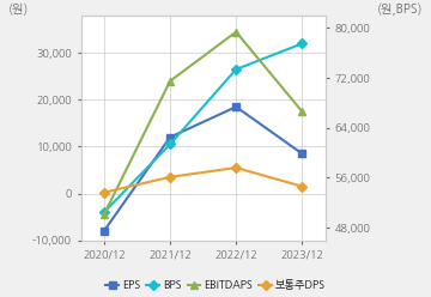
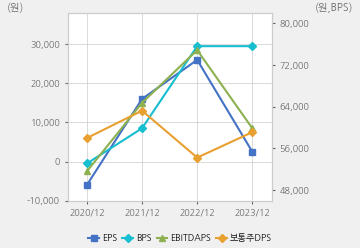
EPS/2020/12: -8,000 -> -6,000
BPS/2020/12: -4,000 -> -500
EBITDAPS/2020/12: -4,500 -> -2,500
보통주DPS/2020/12: 200 -> 6,000
EPS/2021/12: 12,000 -> 16,000
BPS/2021/12: 10,500 -> 8,500
EBITDAPS/2021/12: 24,000 -> 15,000
보통주DPS/2021/12: 3,500 -> 13,000
EPS/2022/12: 18,500 -> 26,000
BPS/2022/12: 26,500 -> 29,500
EBITDAPS/2022/12: 34,500 -> 28,500
보통주DPS/2022/12: 5,500 -> 1,000
EPS/2023/12: 8,500 -> 2,500
BPS/2023/12: 32,000 -> 29,500
EBITDAPS/2023/12: 17,500 -> 8,500
보통주DPS/2023/12: 1,500 -> 7,500
